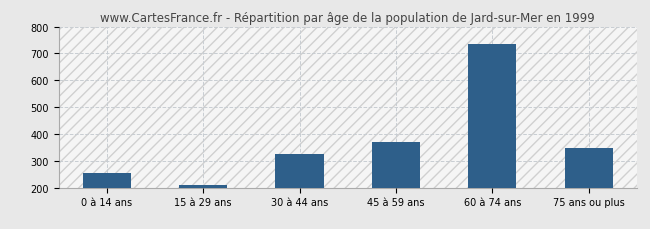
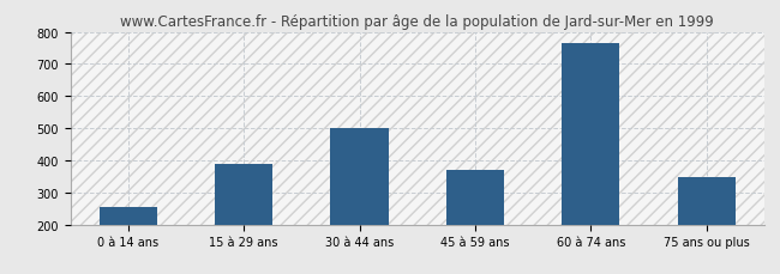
15 à 29 ans: 210 -> 390
30 à 44 ans: 325 -> 500
60 à 74 ans: 737 -> 765
